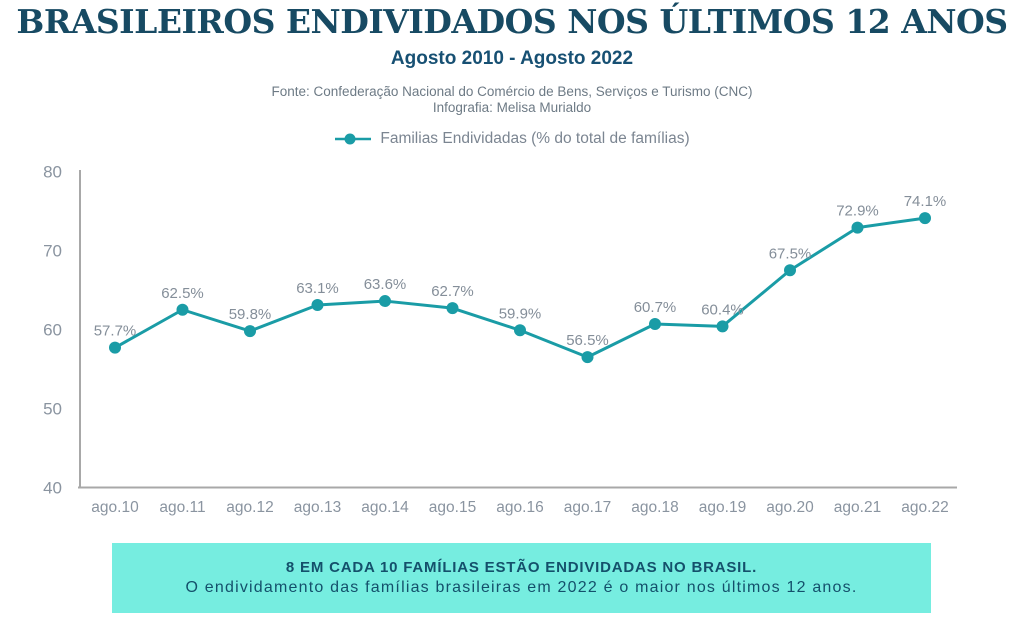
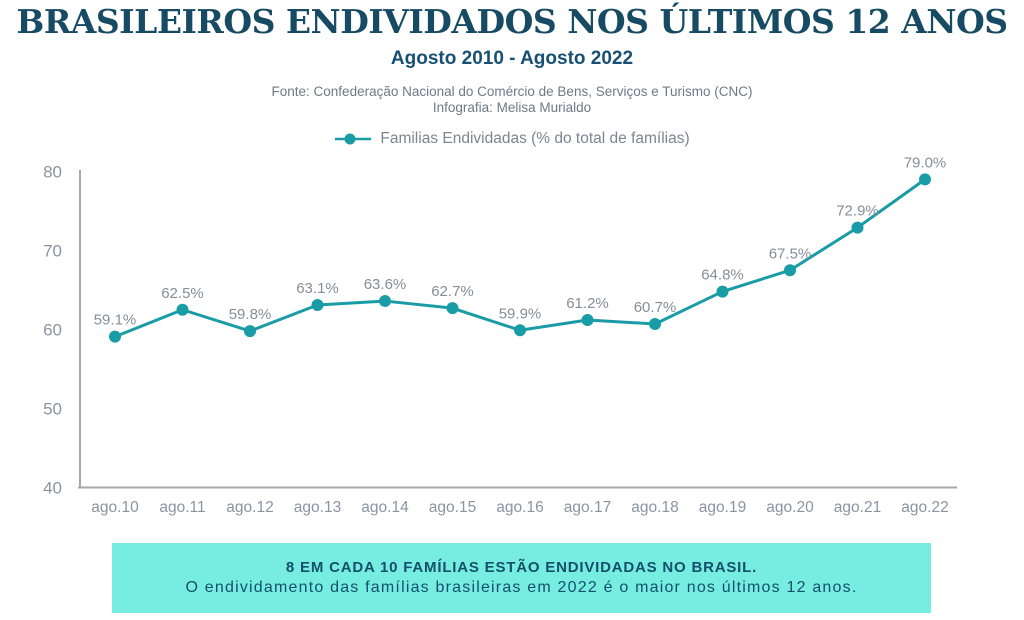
ago.10: 57.7% -> 59.1%
ago.17: 56.5% -> 61.2%
ago.19: 60.4% -> 64.8%
ago.22: 74.1% -> 79.0%
